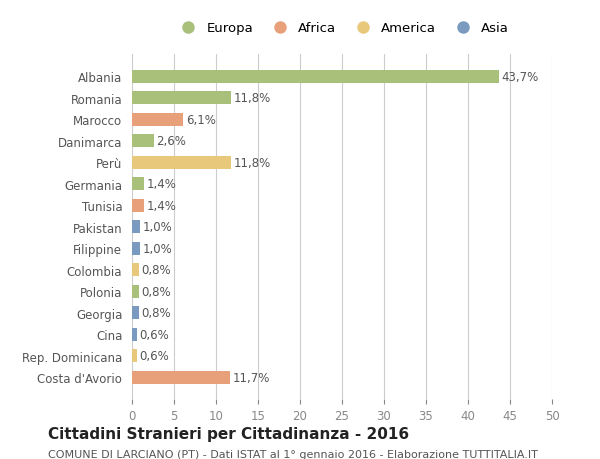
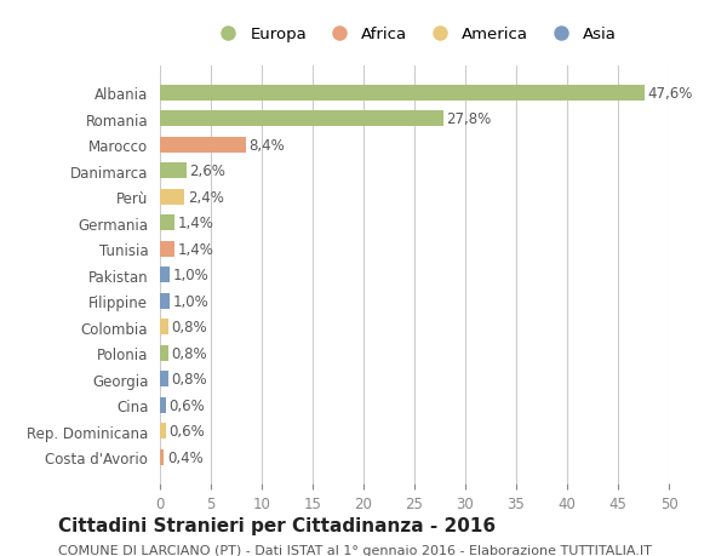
Albania: 43,7% -> 47,6%
Romania: 11,8% -> 27,8%
Marocco: 6,1% -> 8,4%
Perù: 11,8% -> 2,4%
Costa d'Avorio: 11,7% -> 0,4%
